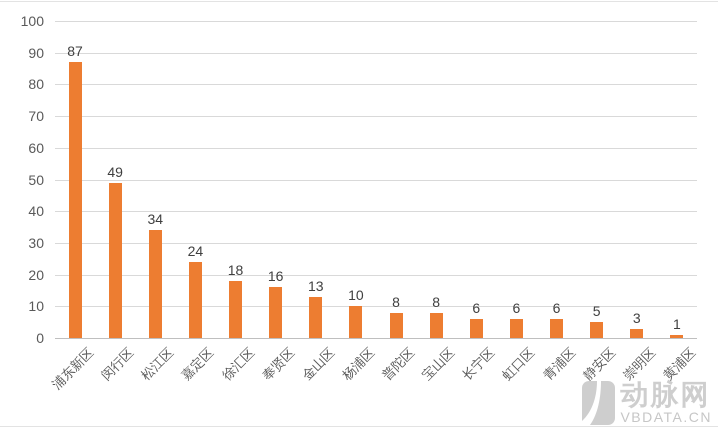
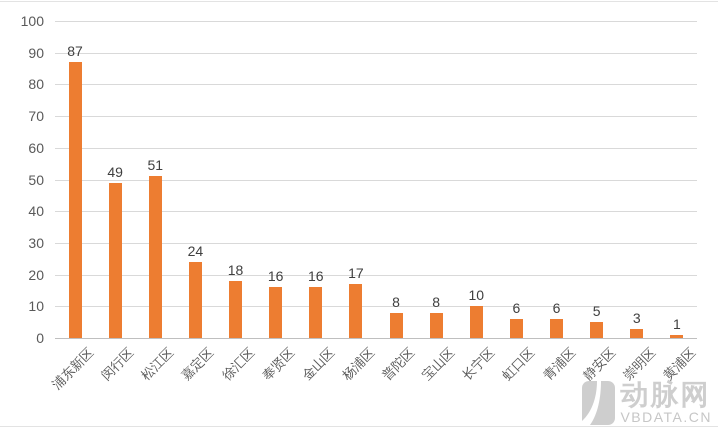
松江区: 34 -> 51
金山区: 13 -> 16
杨浦区: 10 -> 17
长宁区: 6 -> 10
